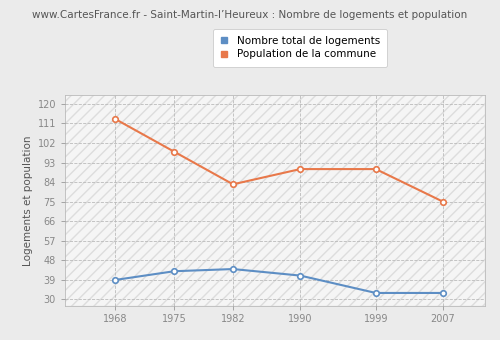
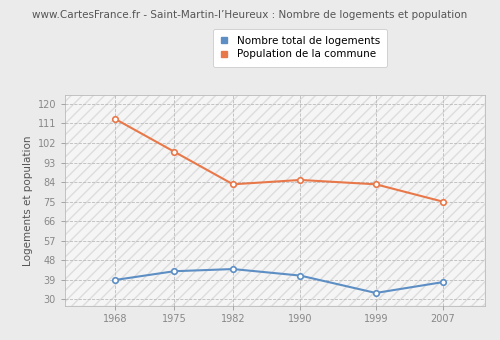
Population de la commune/1990: 90 -> 85
Population de la commune/1999: 90 -> 83
Nombre total de logements/2007: 33 -> 38
